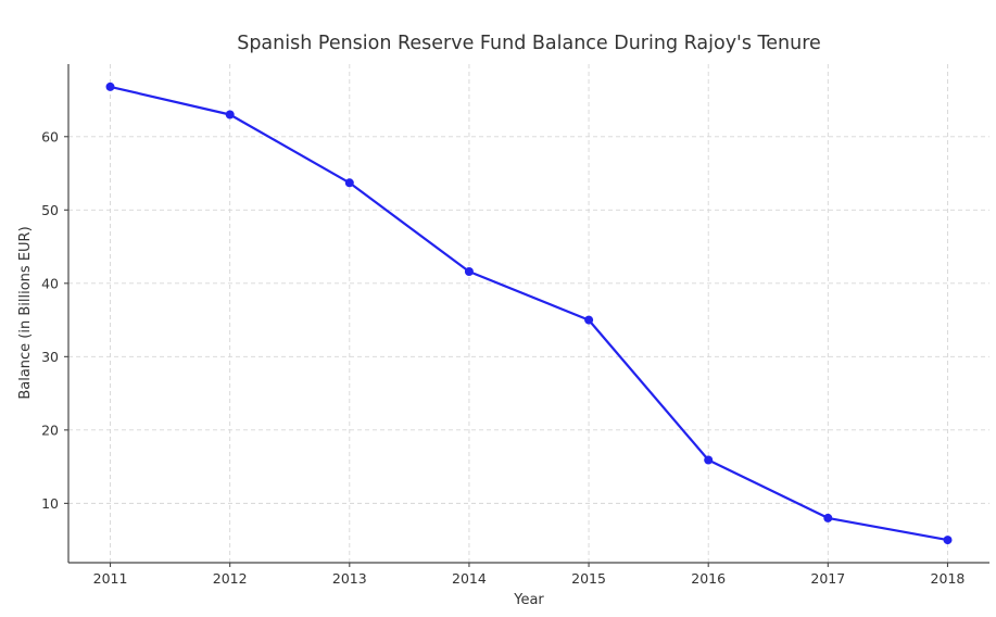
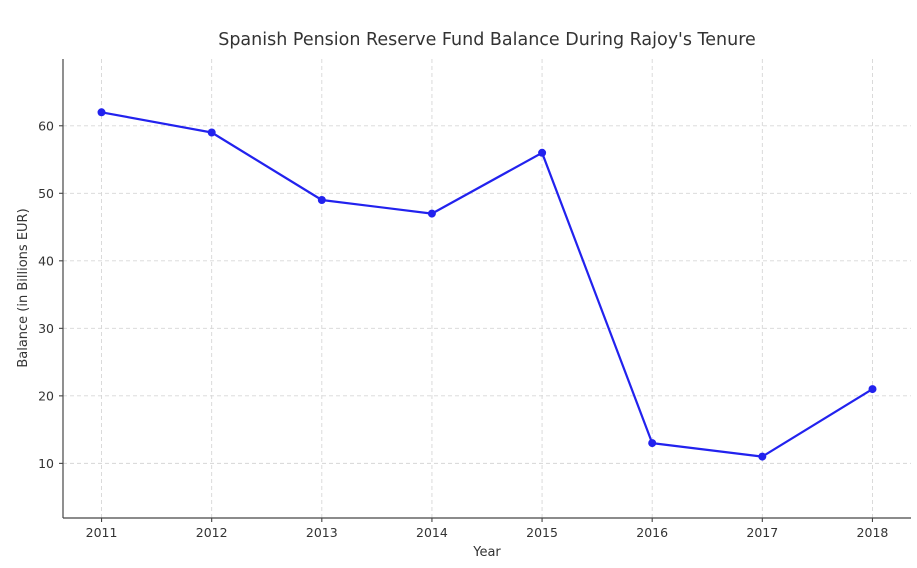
2011: 67 -> 62
2012: 63 -> 59
2013: 54 -> 49
2014: 42 -> 47
2015: 35 -> 56
2016: 16 -> 13
2017: 8 -> 11
2018: 5 -> 21
